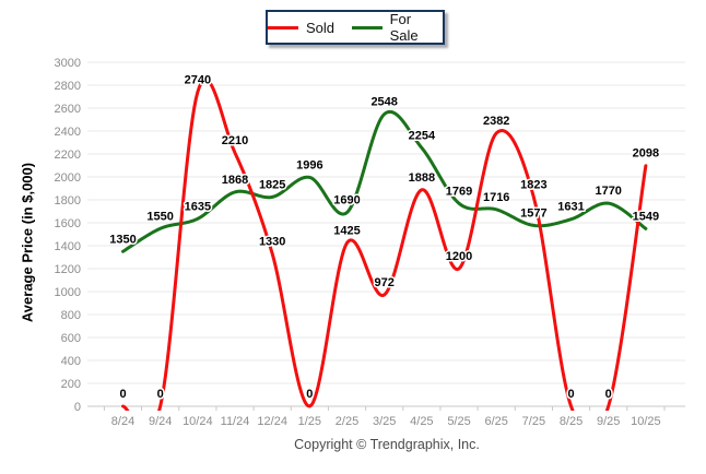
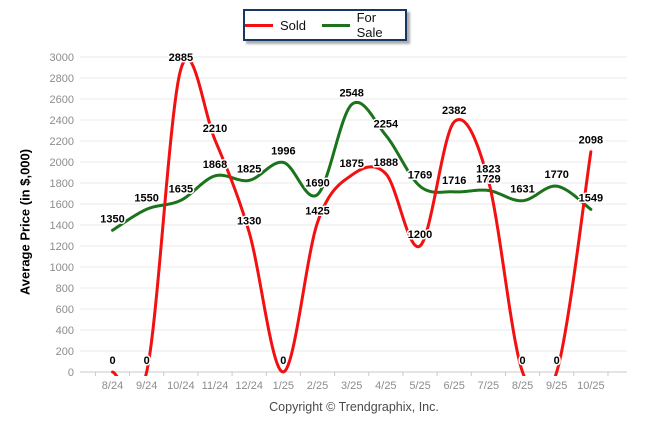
Sold/10/24: 2740 -> 2885
Sold/3/25: 972 -> 1875
For Sale/7/25: 1577 -> 1729
